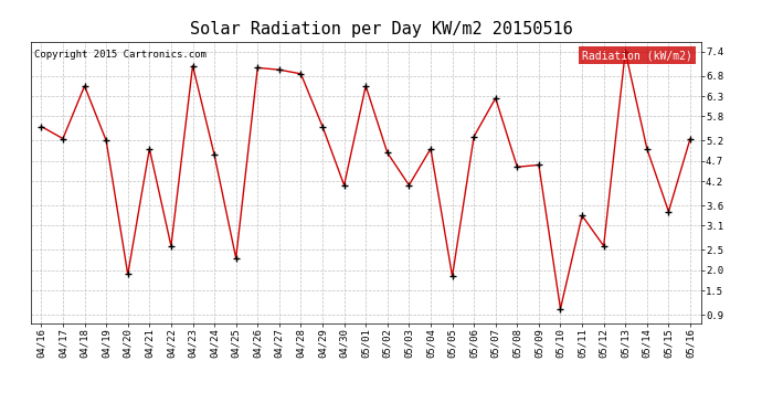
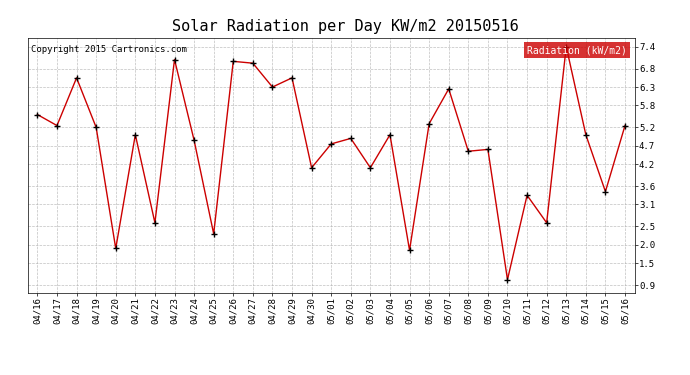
04/28: 6.85 -> 6.30
04/29: 5.55 -> 6.55
05/01: 6.55 -> 4.75
